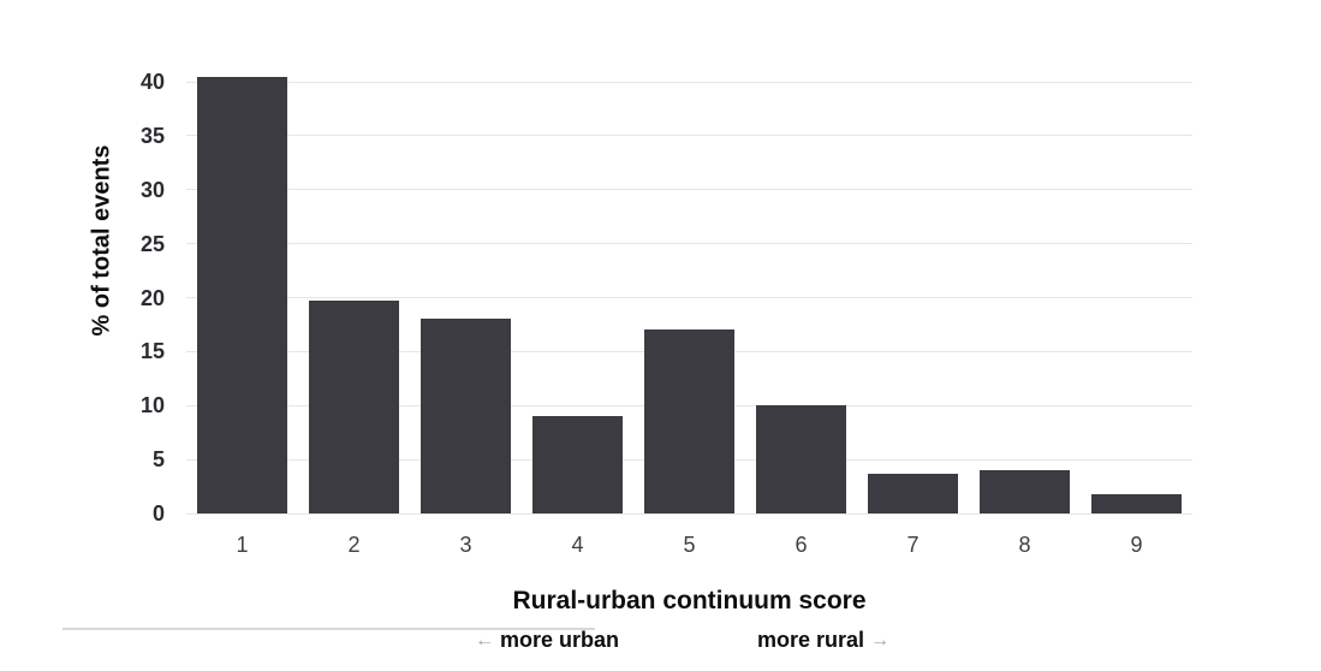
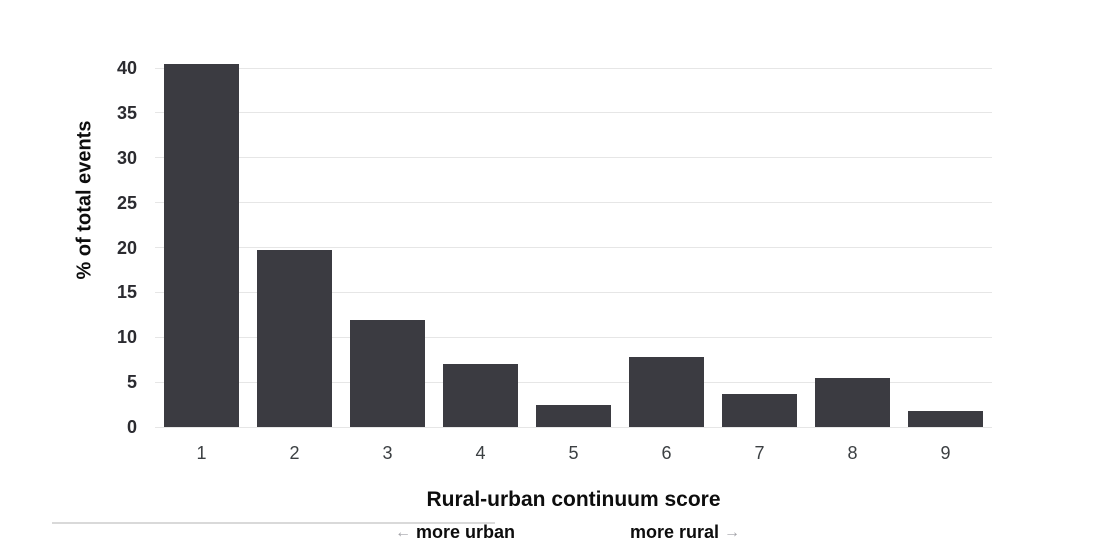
3: 18 -> 12
4: 9 -> 7
5: 17 -> 2
6: 10 -> 8
8: 4 -> 6
